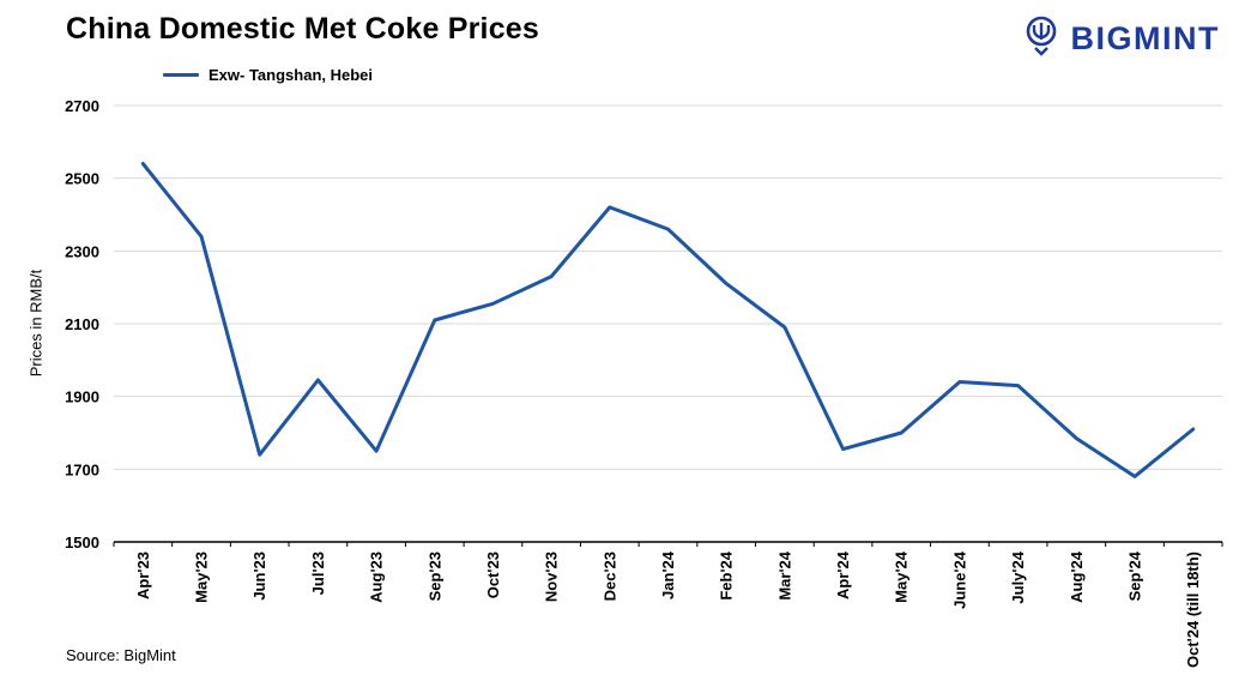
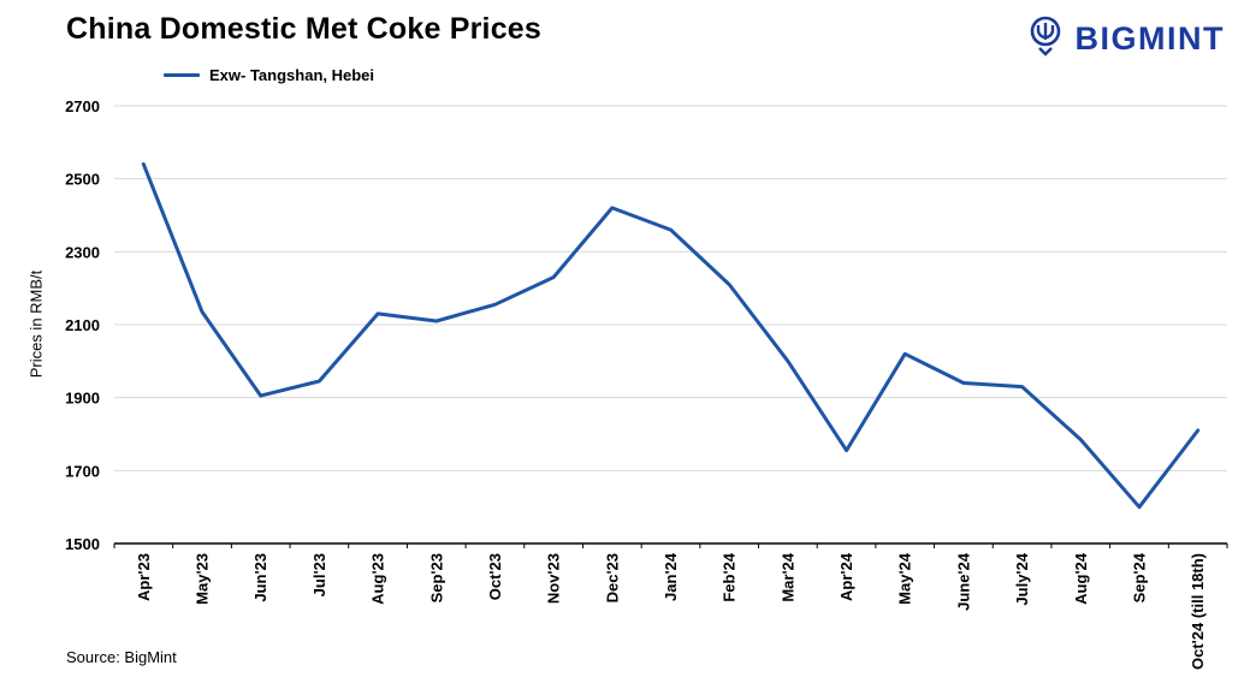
May'23: 2340 -> 2140
Jun'23: 1740 -> 1900
Aug'23: 1750 -> 2130
Mar'24: 2090 -> 2000
May'24: 1800 -> 2020
Sep'24: 1680 -> 1600
